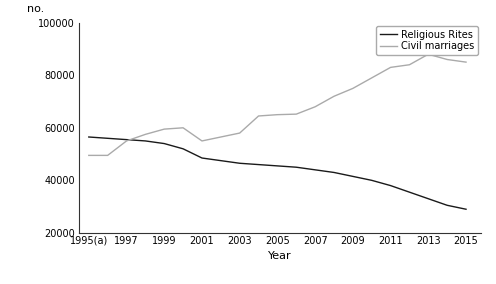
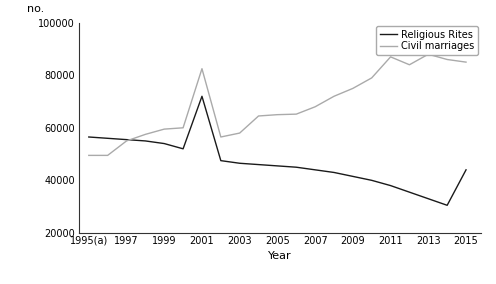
Religious Rites/2001: 48500 -> 72000
Civil marriages/2001: 55000 -> 82500
Civil marriages/2011: 83000 -> 87000
Religious Rites/2015: 29000 -> 44000
